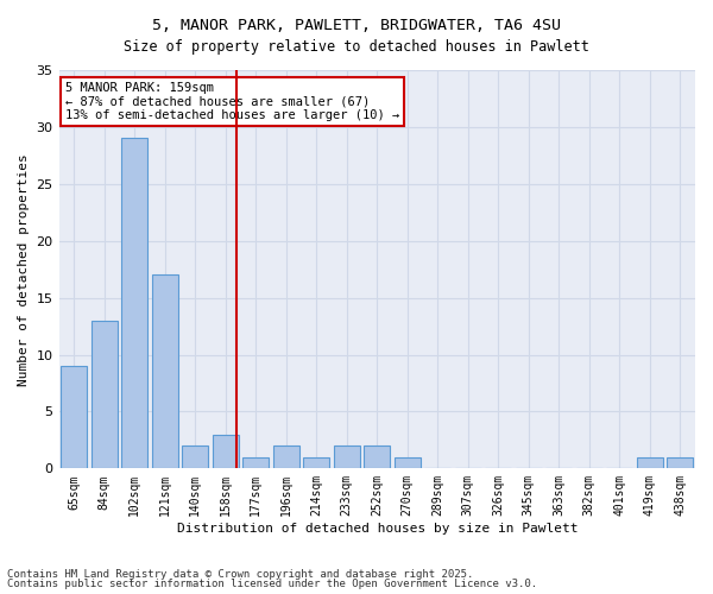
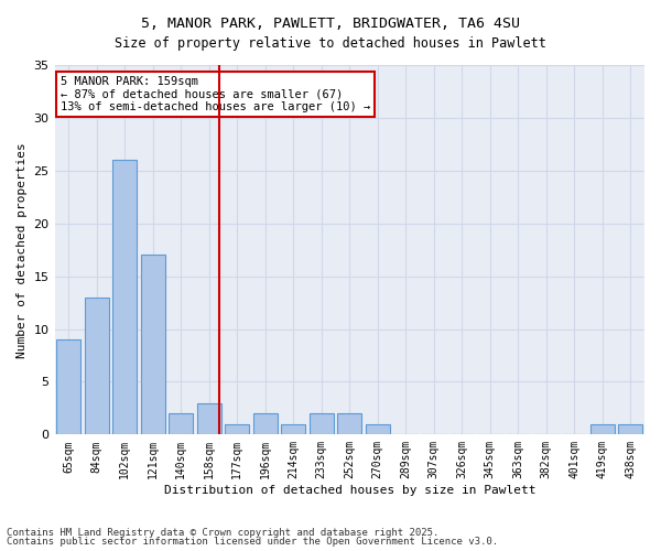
102sqm: 29 -> 26
